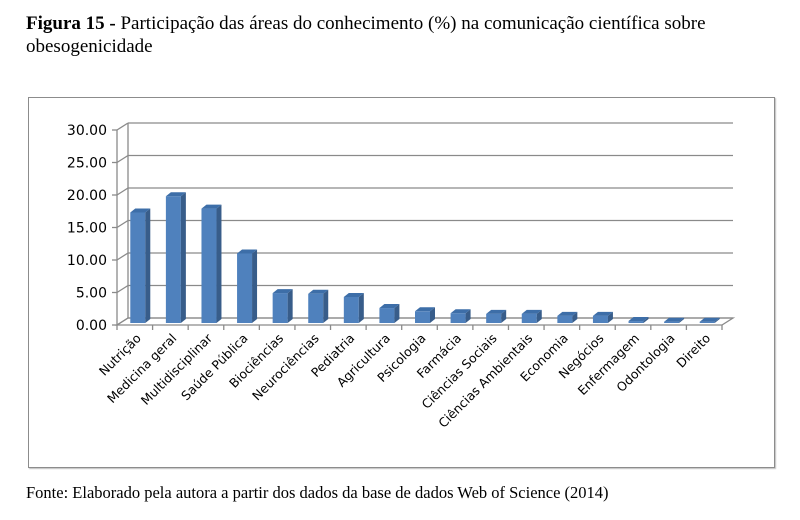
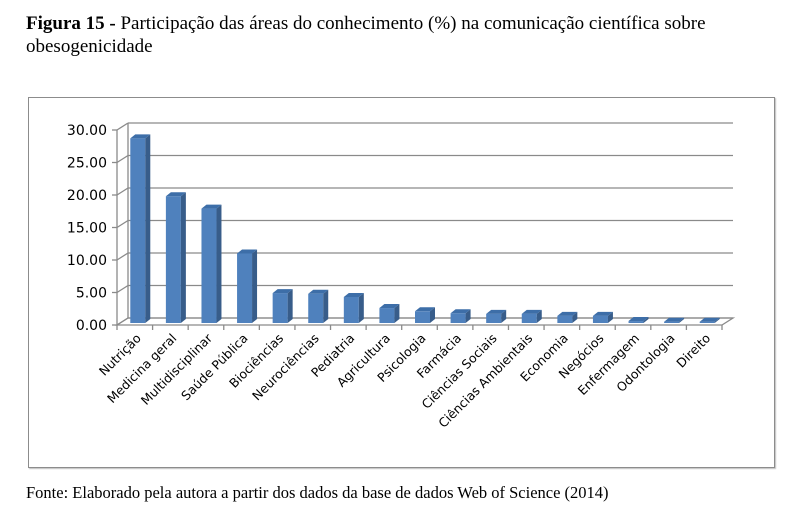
Nutrição: 17 -> 28
